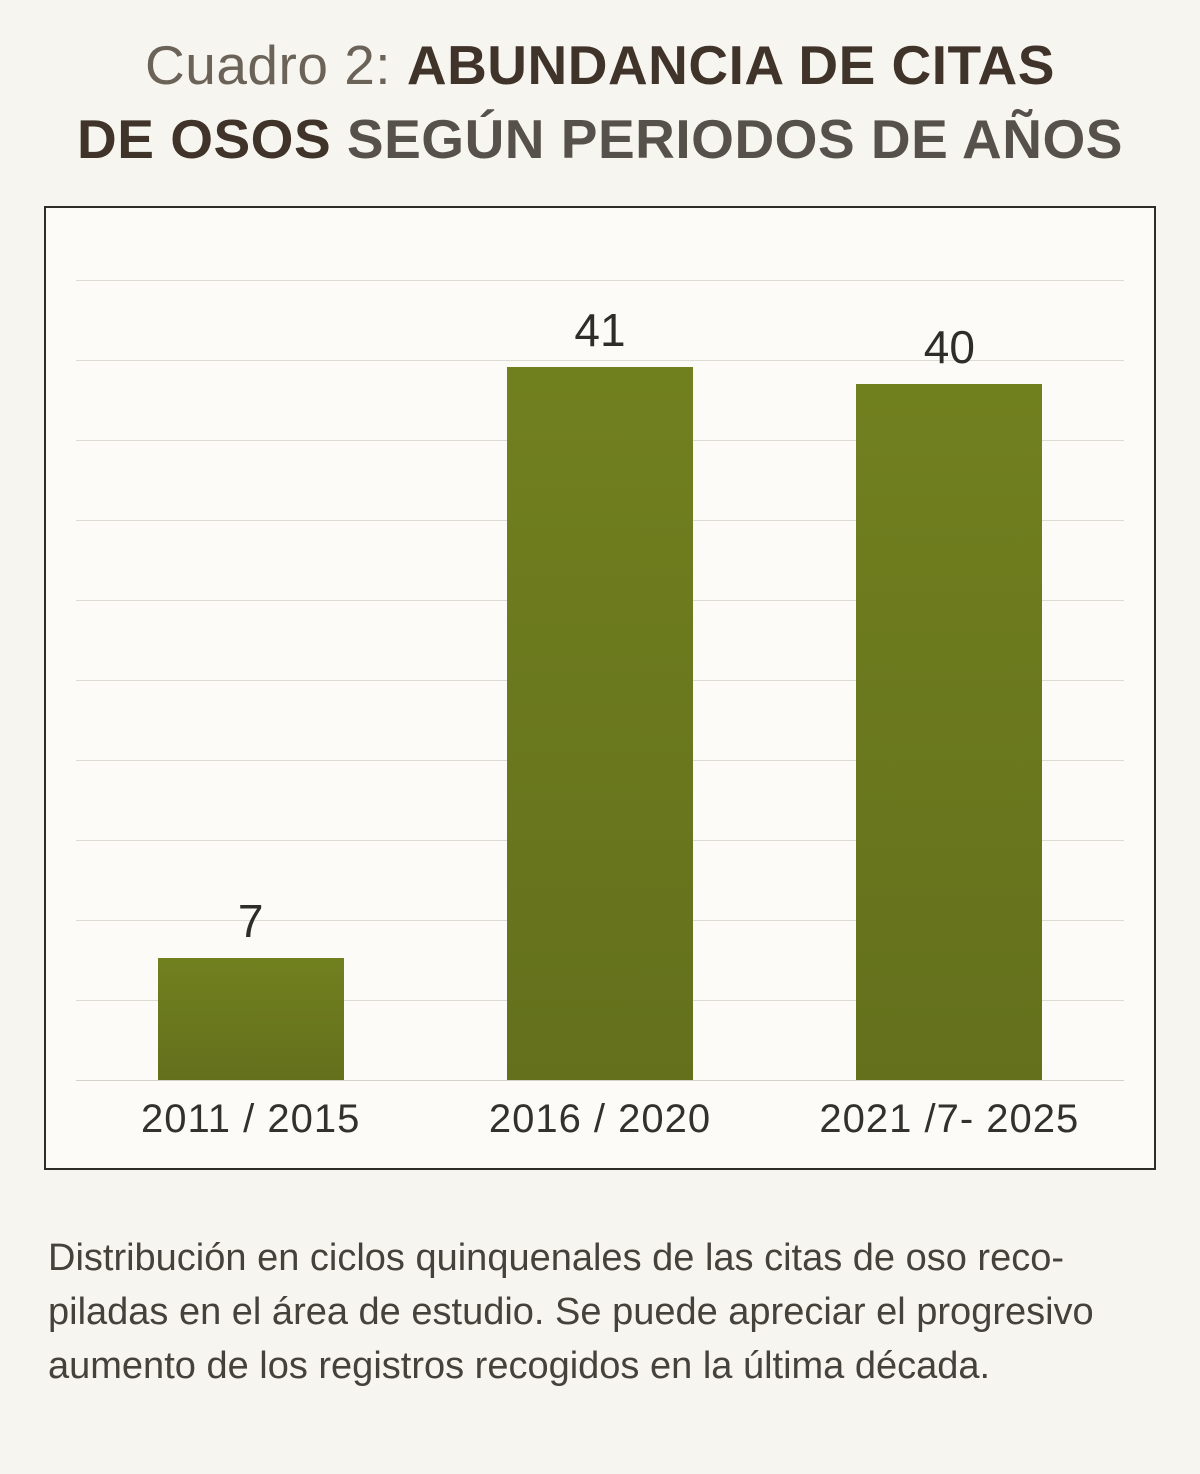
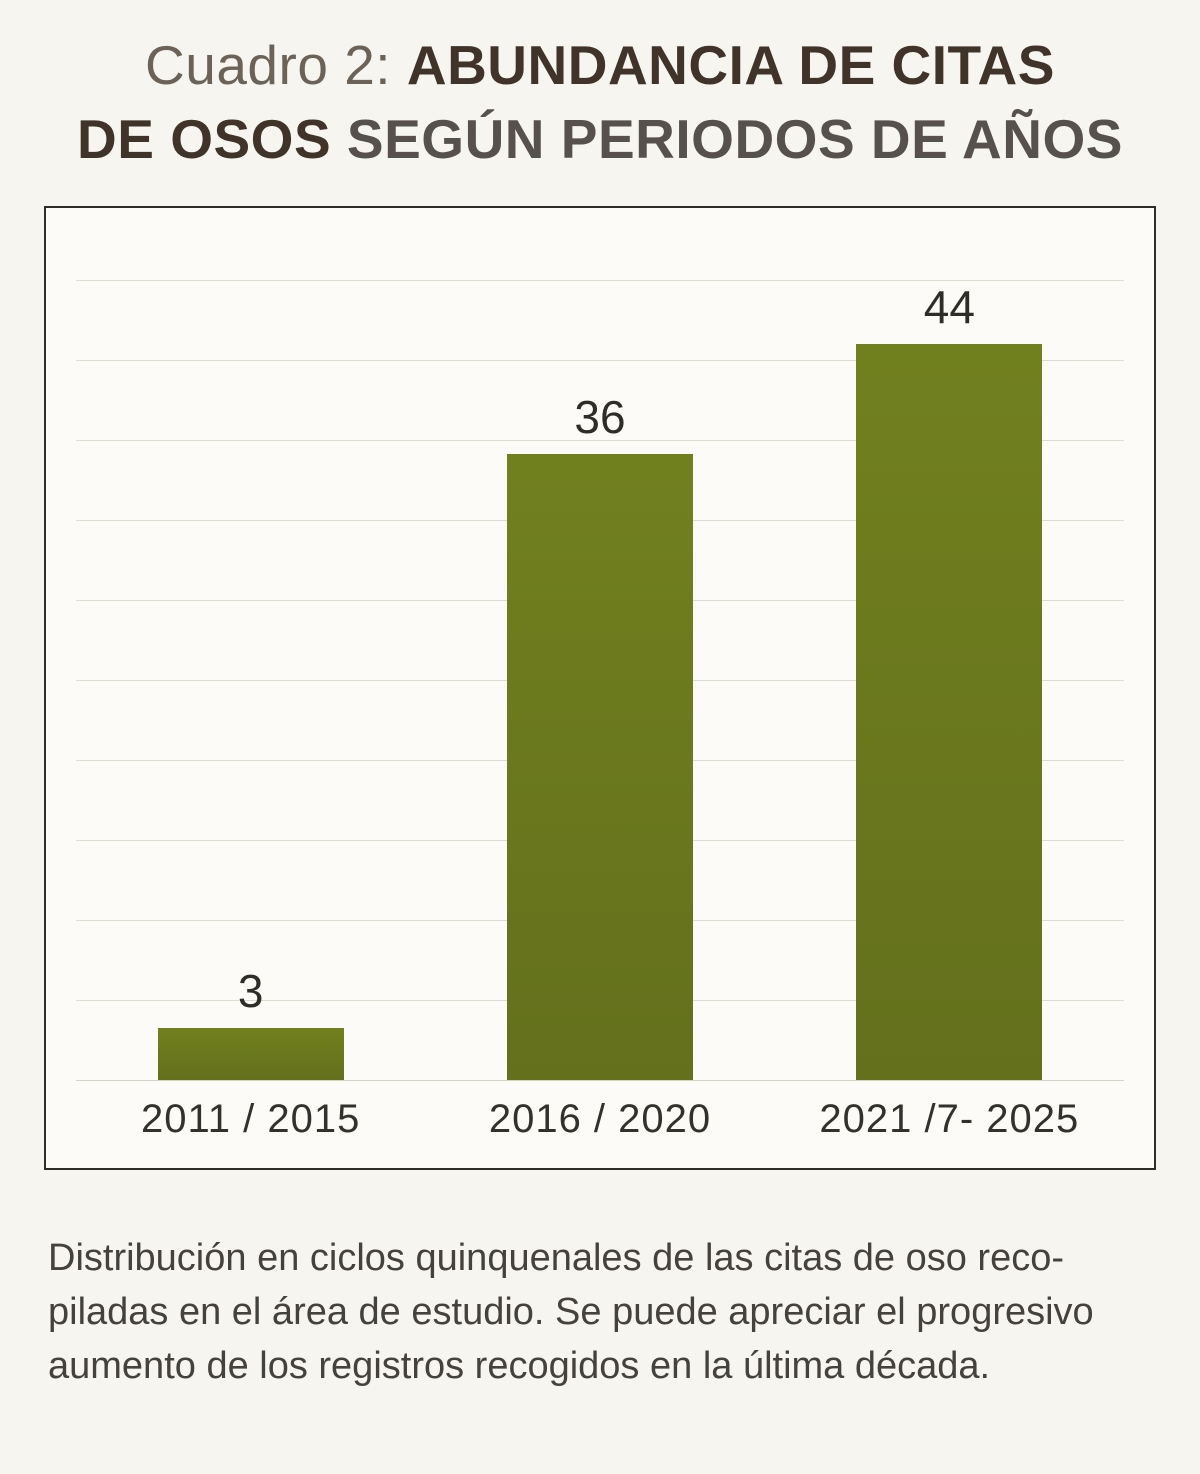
2011 / 2015: 7 -> 3
2016 / 2020: 41 -> 36
2021 /7- 2025: 40 -> 44
